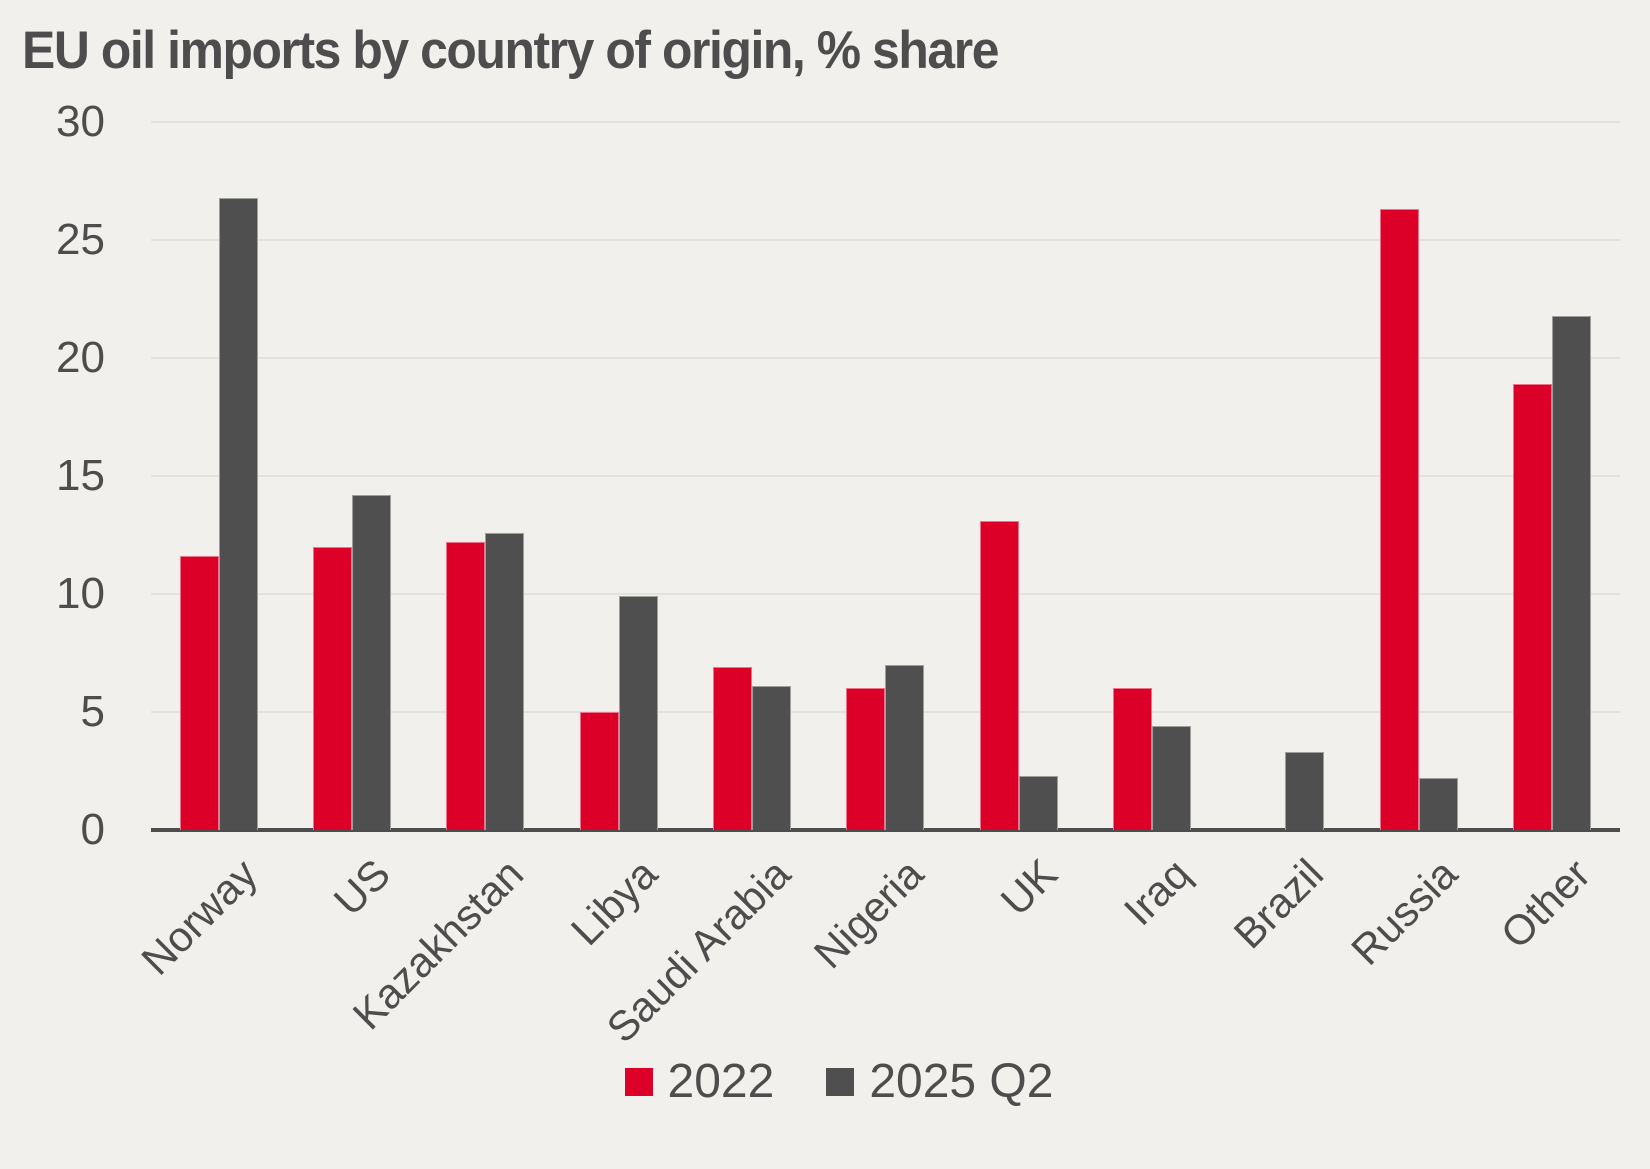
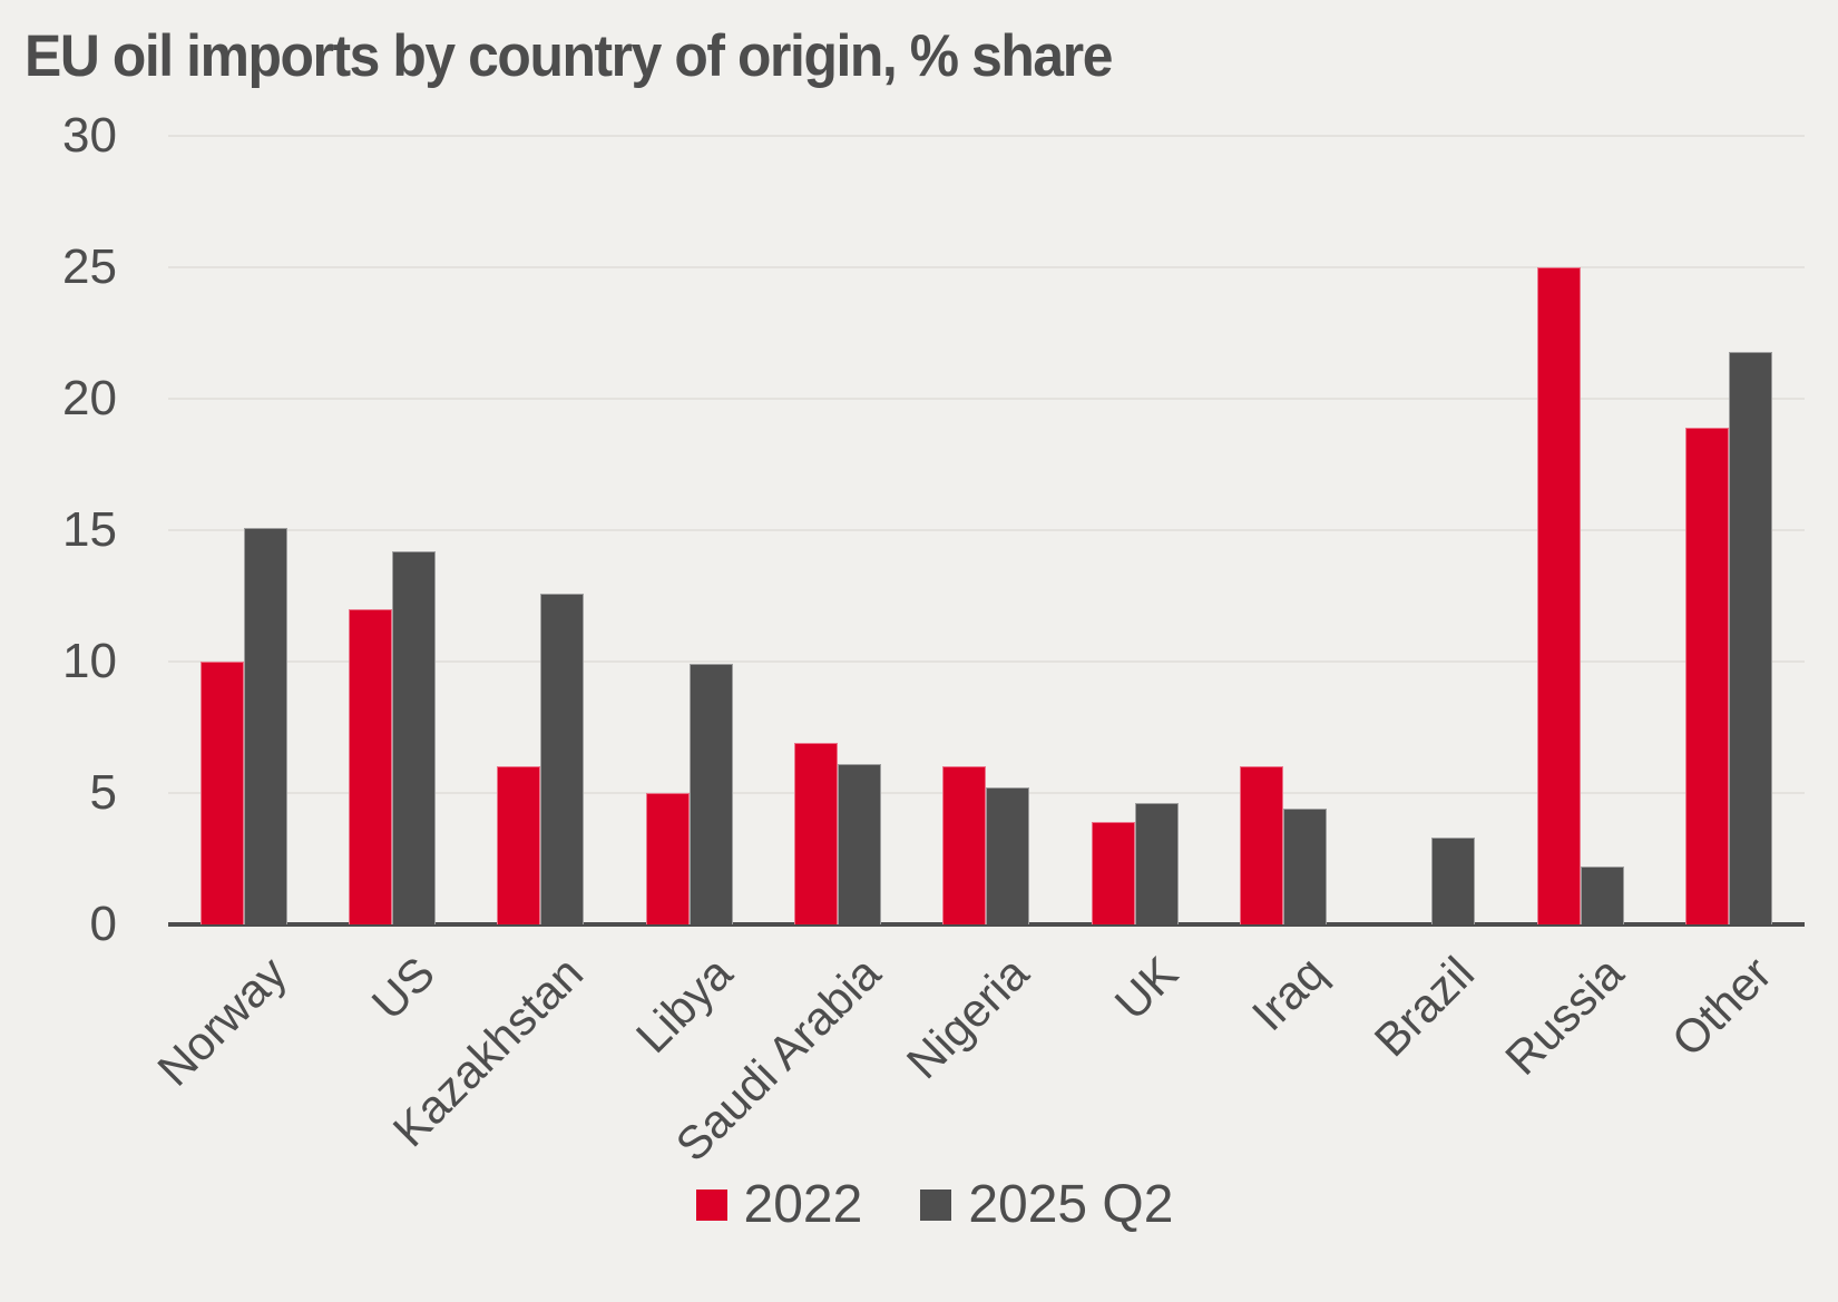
2022/Norway: 11.6 -> 10.0
2025 Q2/Norway: 26.8 -> 15.1
2022/Kazakhstan: 12.2 -> 6.0
2025 Q2/Nigeria: 7.0 -> 5.2
2022/UK: 13.1 -> 3.9
2025 Q2/UK: 2.3 -> 4.6
2022/Russia: 26.3 -> 25.0
